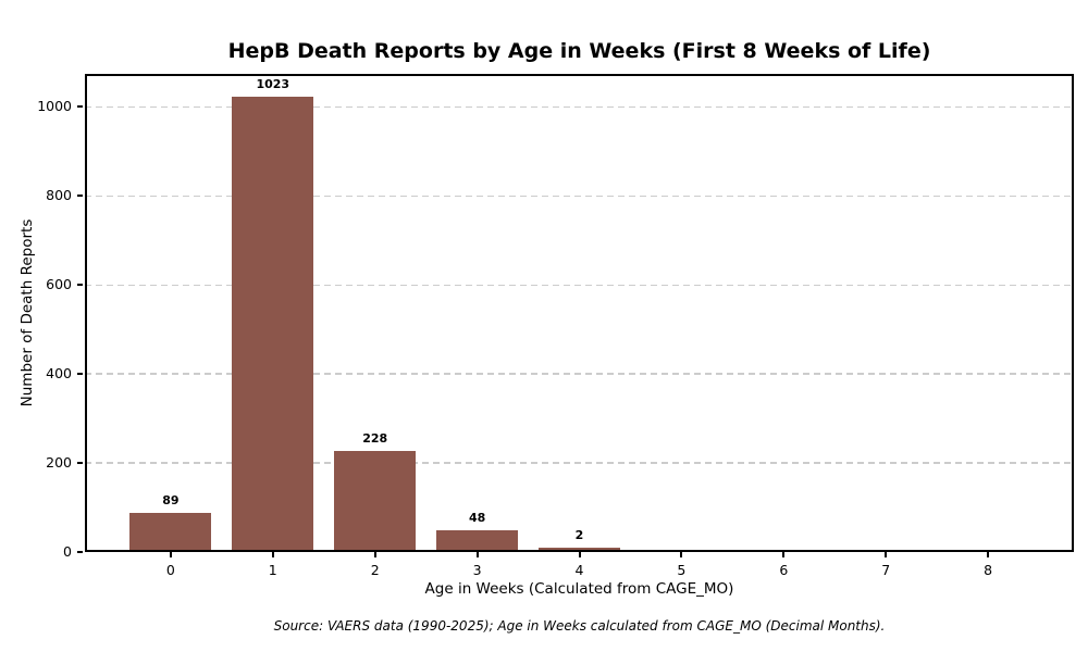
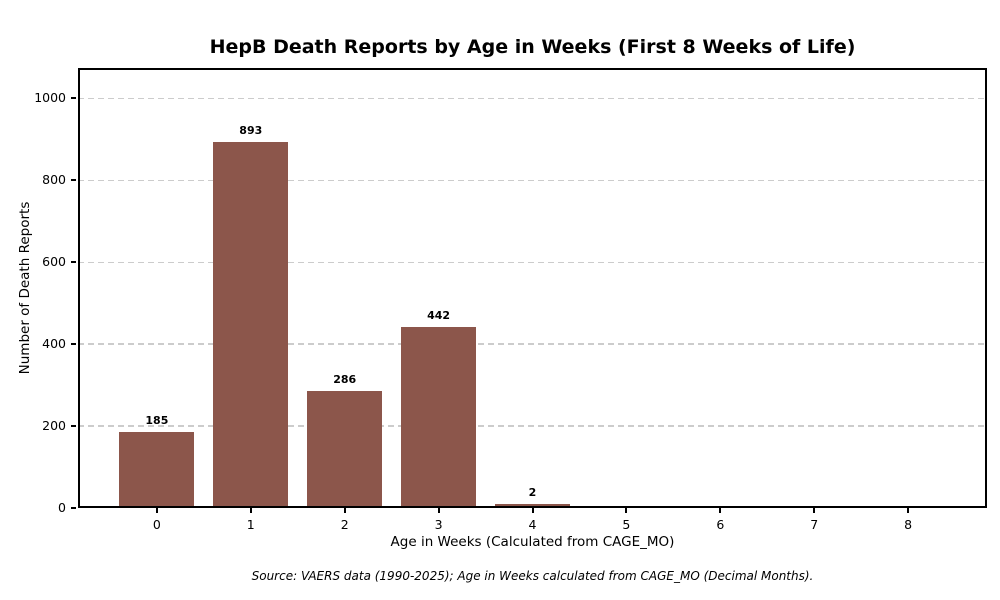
0: 89 -> 185
1: 1023 -> 893
2: 228 -> 286
3: 48 -> 442
